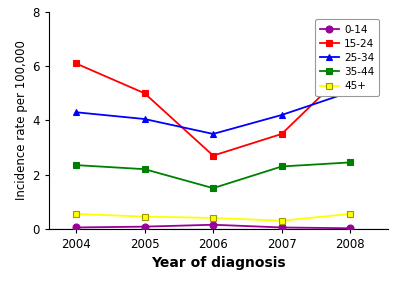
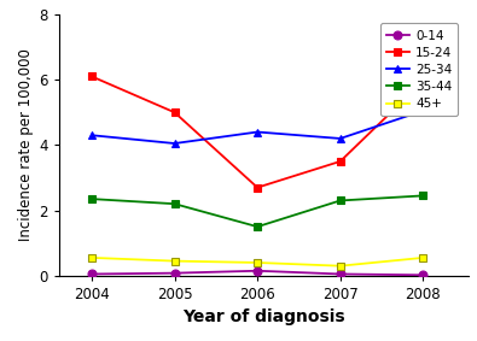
25-34/2006: 3.50 -> 4.40
